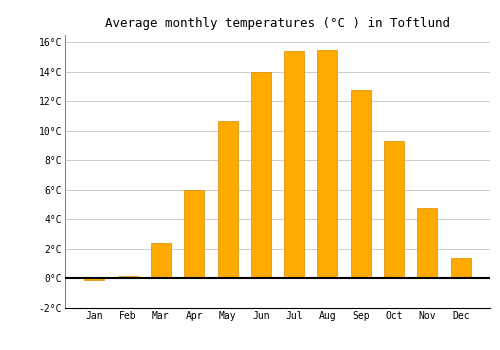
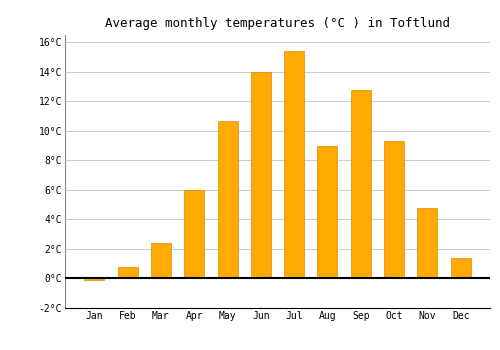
Feb: 0.2°C -> 0.8°C
Aug: 15.5°C -> 9.0°C
